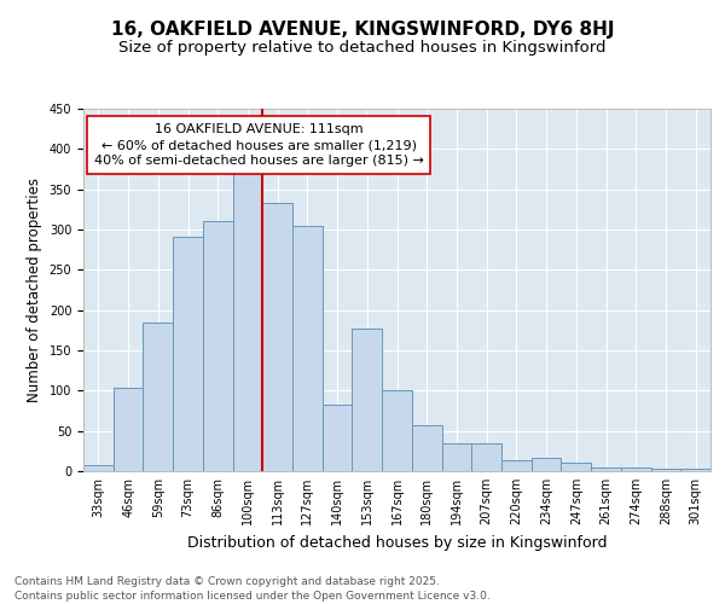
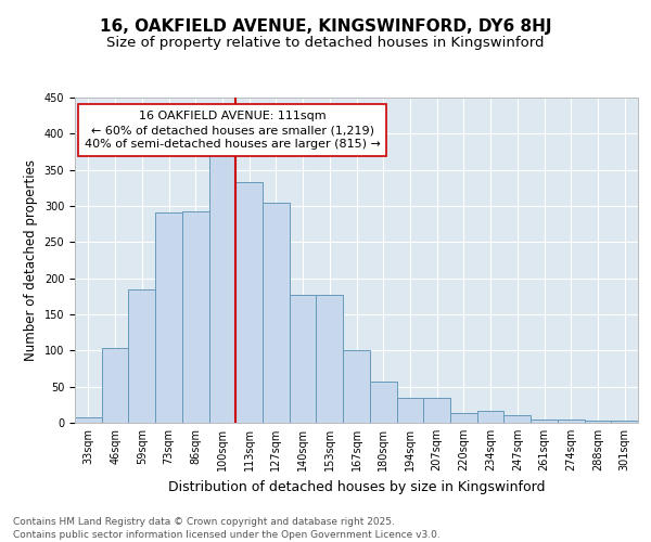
86sqm: 310 -> 293
140sqm: 82 -> 177
